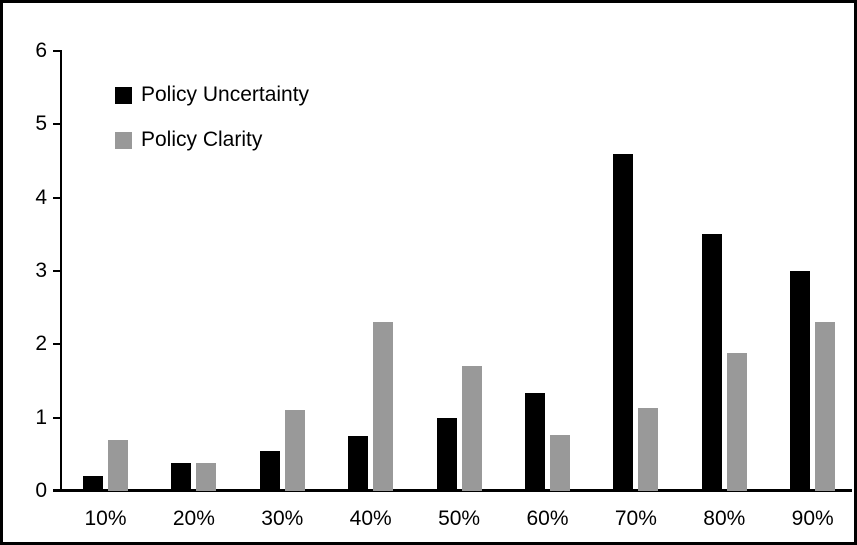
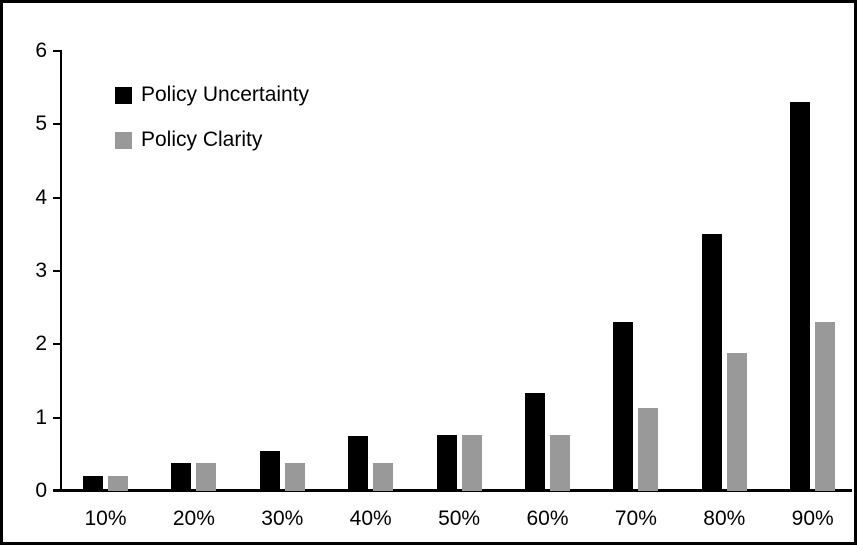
Policy Clarity/10%: 0.7 -> 0.2
Policy Clarity/30%: 1.1 -> 0.4
Policy Clarity/40%: 2.3 -> 0.4
Policy Uncertainty/50%: 1.0 -> 0.8
Policy Clarity/50%: 1.7 -> 0.8
Policy Uncertainty/70%: 4.6 -> 2.3
Policy Uncertainty/90%: 3.0 -> 5.3
